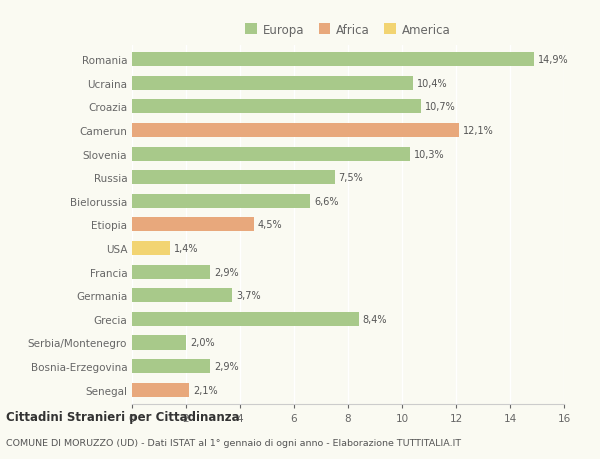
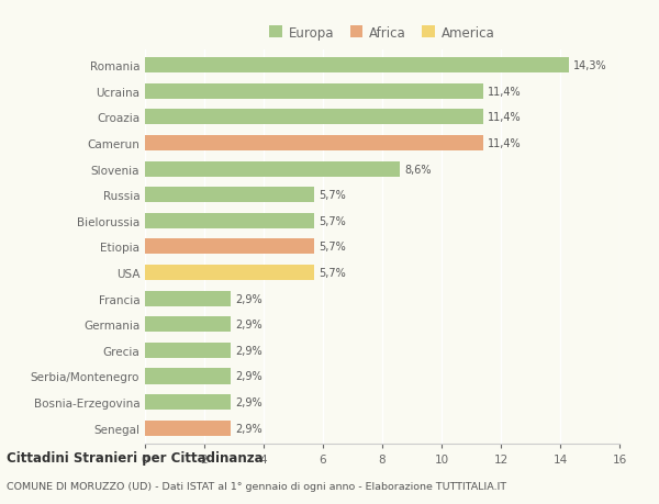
Romania: 14,9% -> 14,3%
Ucraina: 10,4% -> 11,4%
Croazia: 10,7% -> 11,4%
Camerun: 12,1% -> 11,4%
Slovenia: 10,3% -> 8,6%
Russia: 7,5% -> 5,7%
Bielorussia: 6,6% -> 5,7%
Etiopia: 4,5% -> 5,7%
USA: 1,4% -> 5,7%
Germania: 3,7% -> 2,9%
Grecia: 8,4% -> 2,9%
Serbia/Montenegro: 2,0% -> 2,9%
Senegal: 2,1% -> 2,9%
